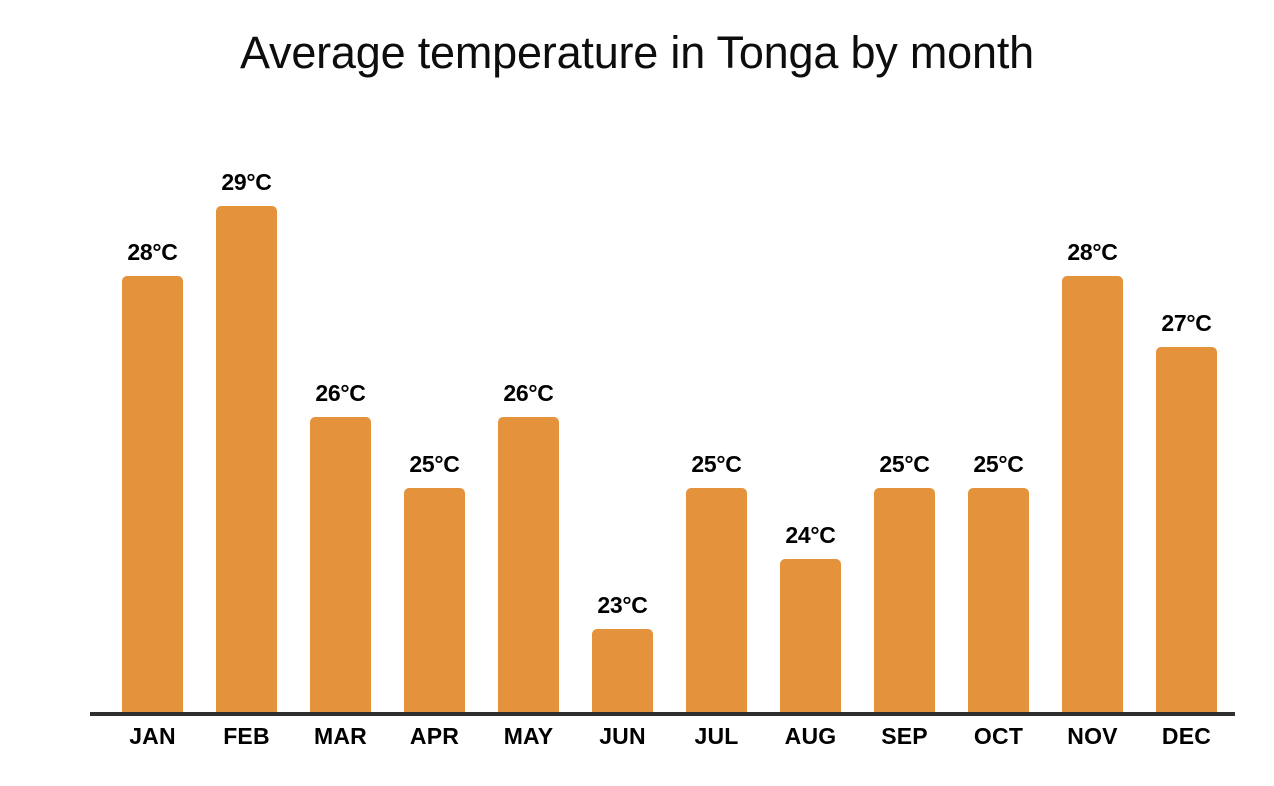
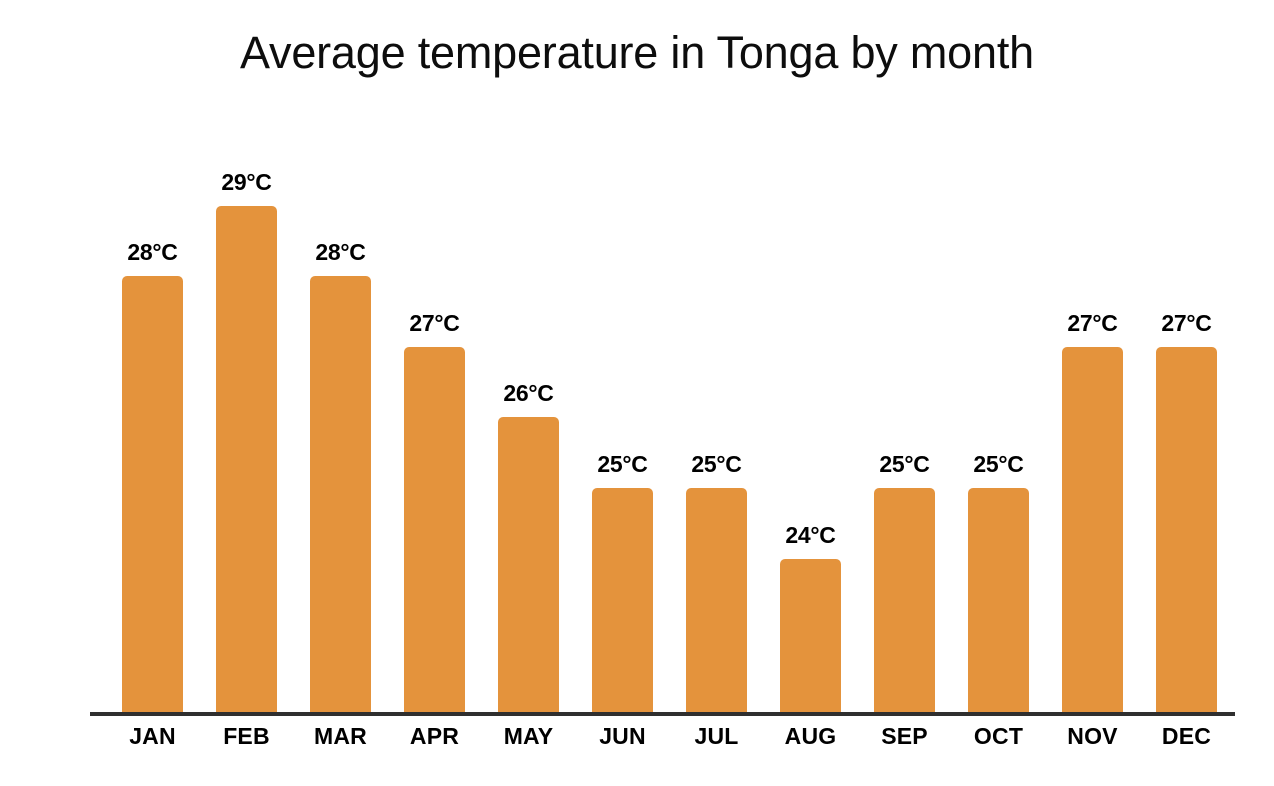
MAR: 26°C -> 28°C
APR: 25°C -> 27°C
JUN: 23°C -> 25°C
NOV: 28°C -> 27°C
